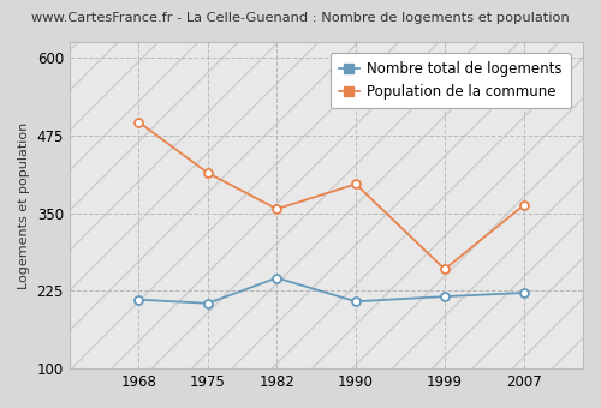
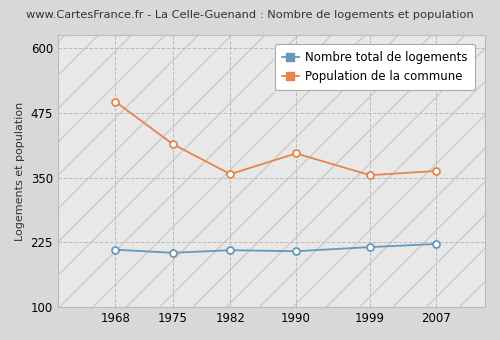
Nombre total de logements/1982: 246 -> 210
Population de la commune/1999: 260 -> 355
